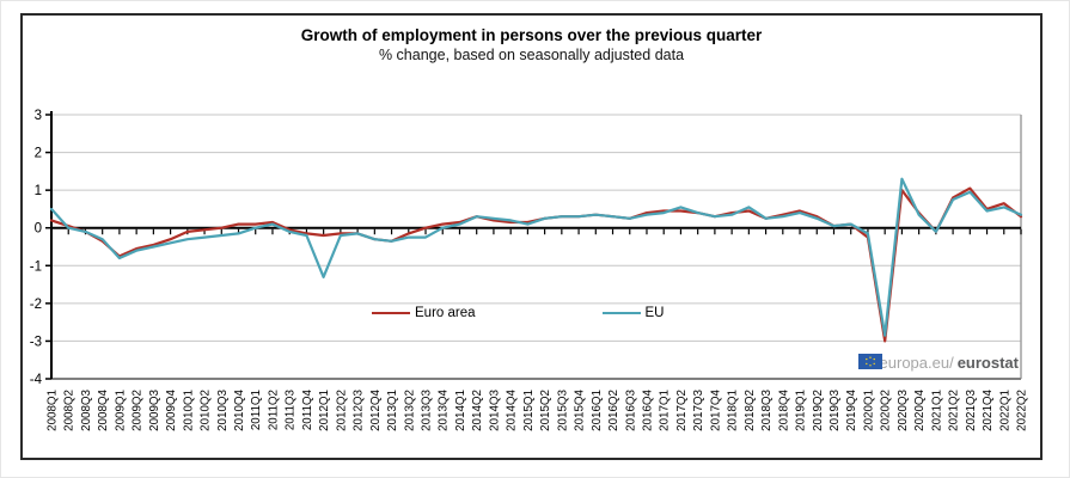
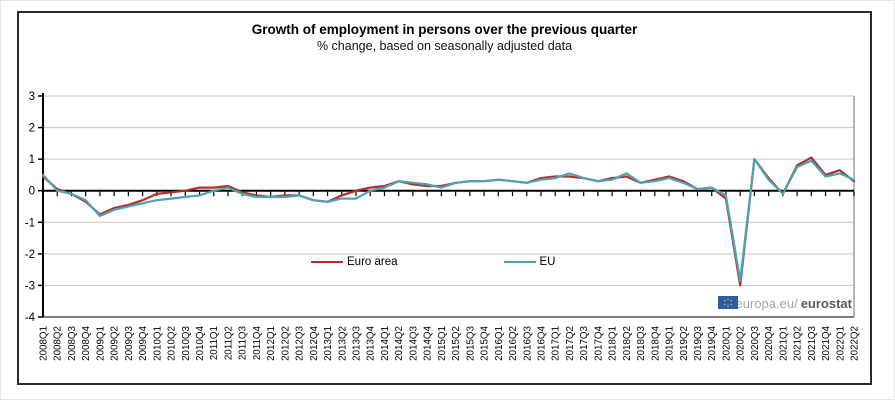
Euro area/2008Q1: 0.2 -> 0.5
EU/2012Q1: -1.3 -> -0.2
EU/2020Q3: 1.3 -> 1.0
